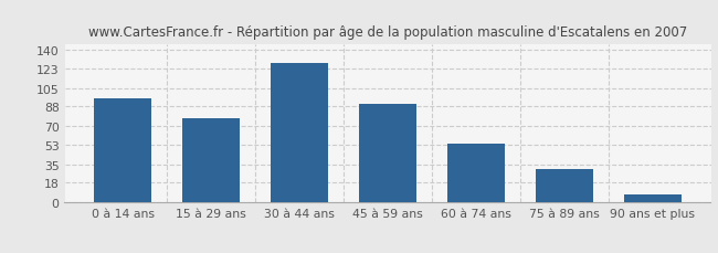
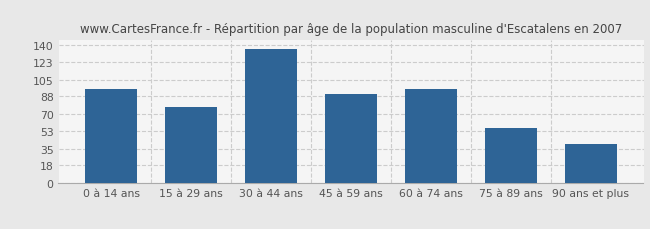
30 à 44 ans: 128 -> 136
60 à 74 ans: 54 -> 96
75 à 89 ans: 30 -> 56
90 ans et plus: 7 -> 40
